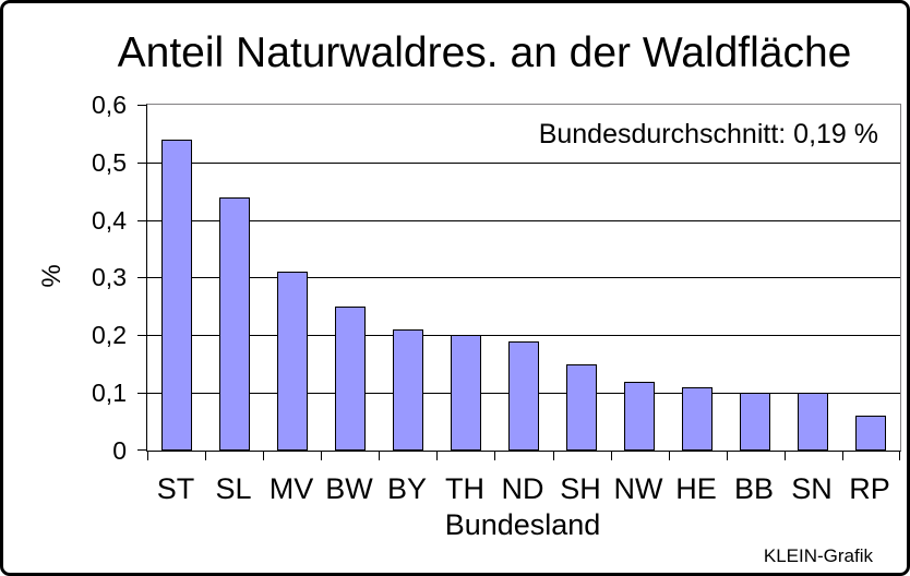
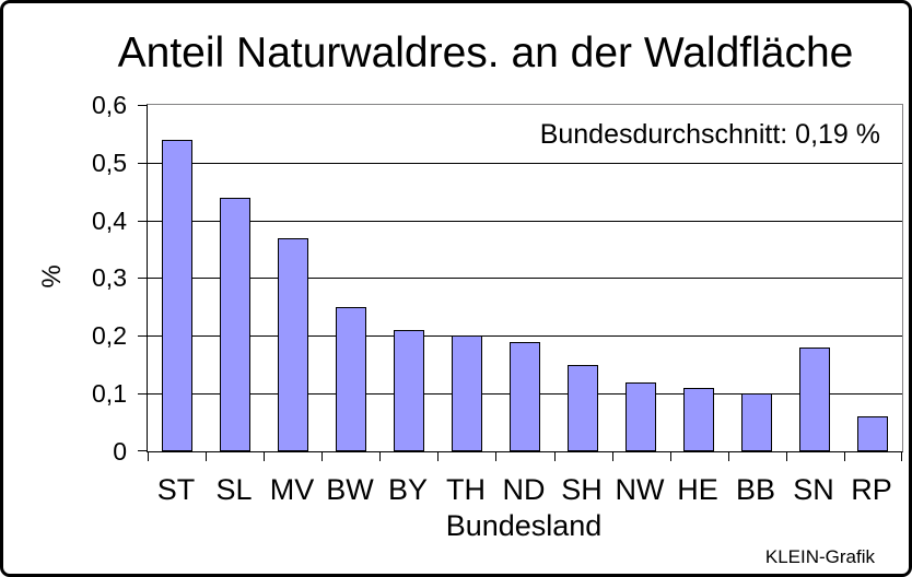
MV: 0,31 -> 0,37
SN: 0,10 -> 0,18
